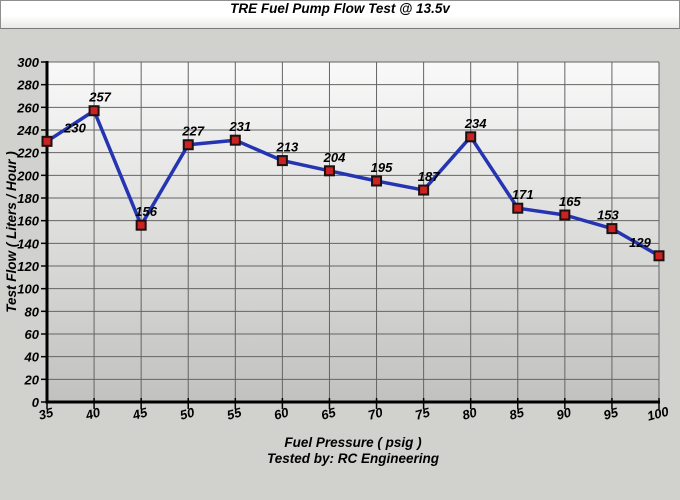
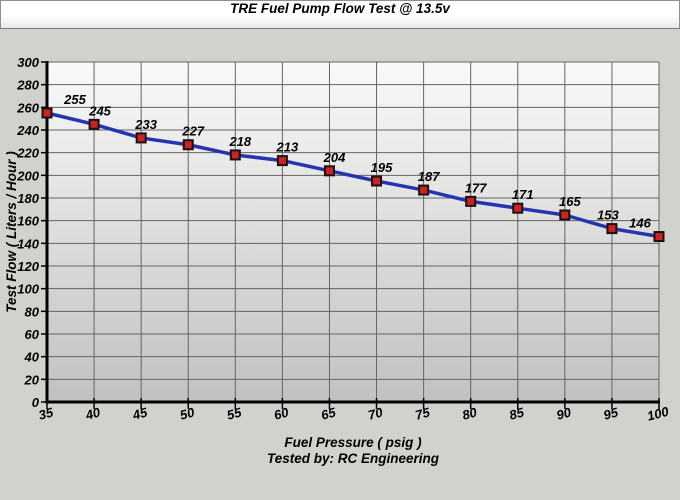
35: 230 -> 255
40: 257 -> 245
45: 156 -> 233
55: 231 -> 218
80: 234 -> 177
100: 129 -> 146
